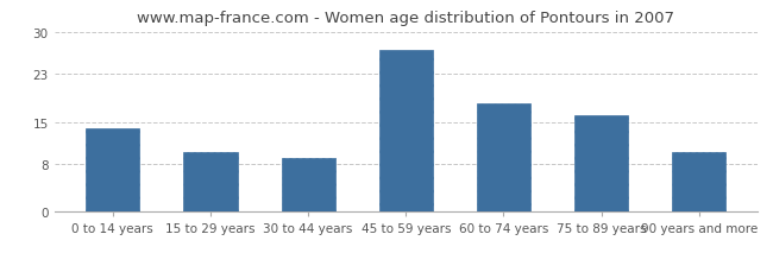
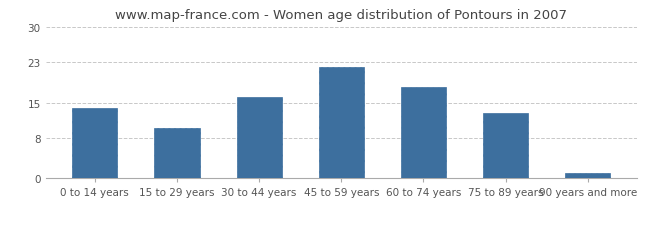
30 to 44 years: 9 -> 16
45 to 59 years: 27 -> 22
75 to 89 years: 16 -> 13
90 years and more: 10 -> 1
